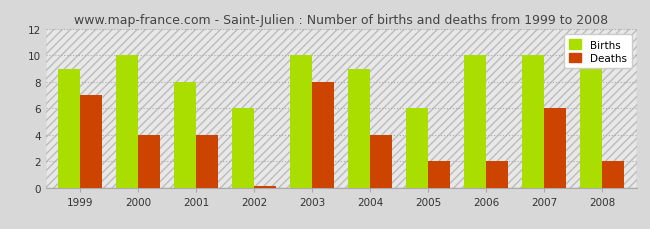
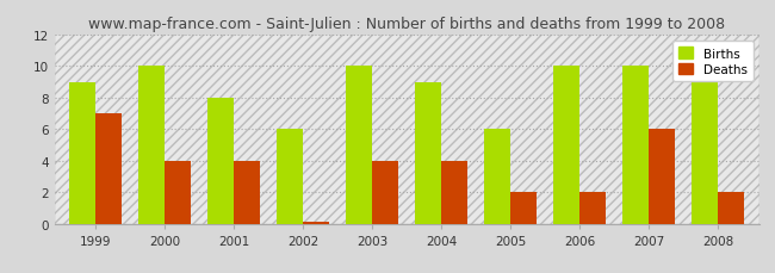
Deaths/2003: 8.0 -> 4.0
